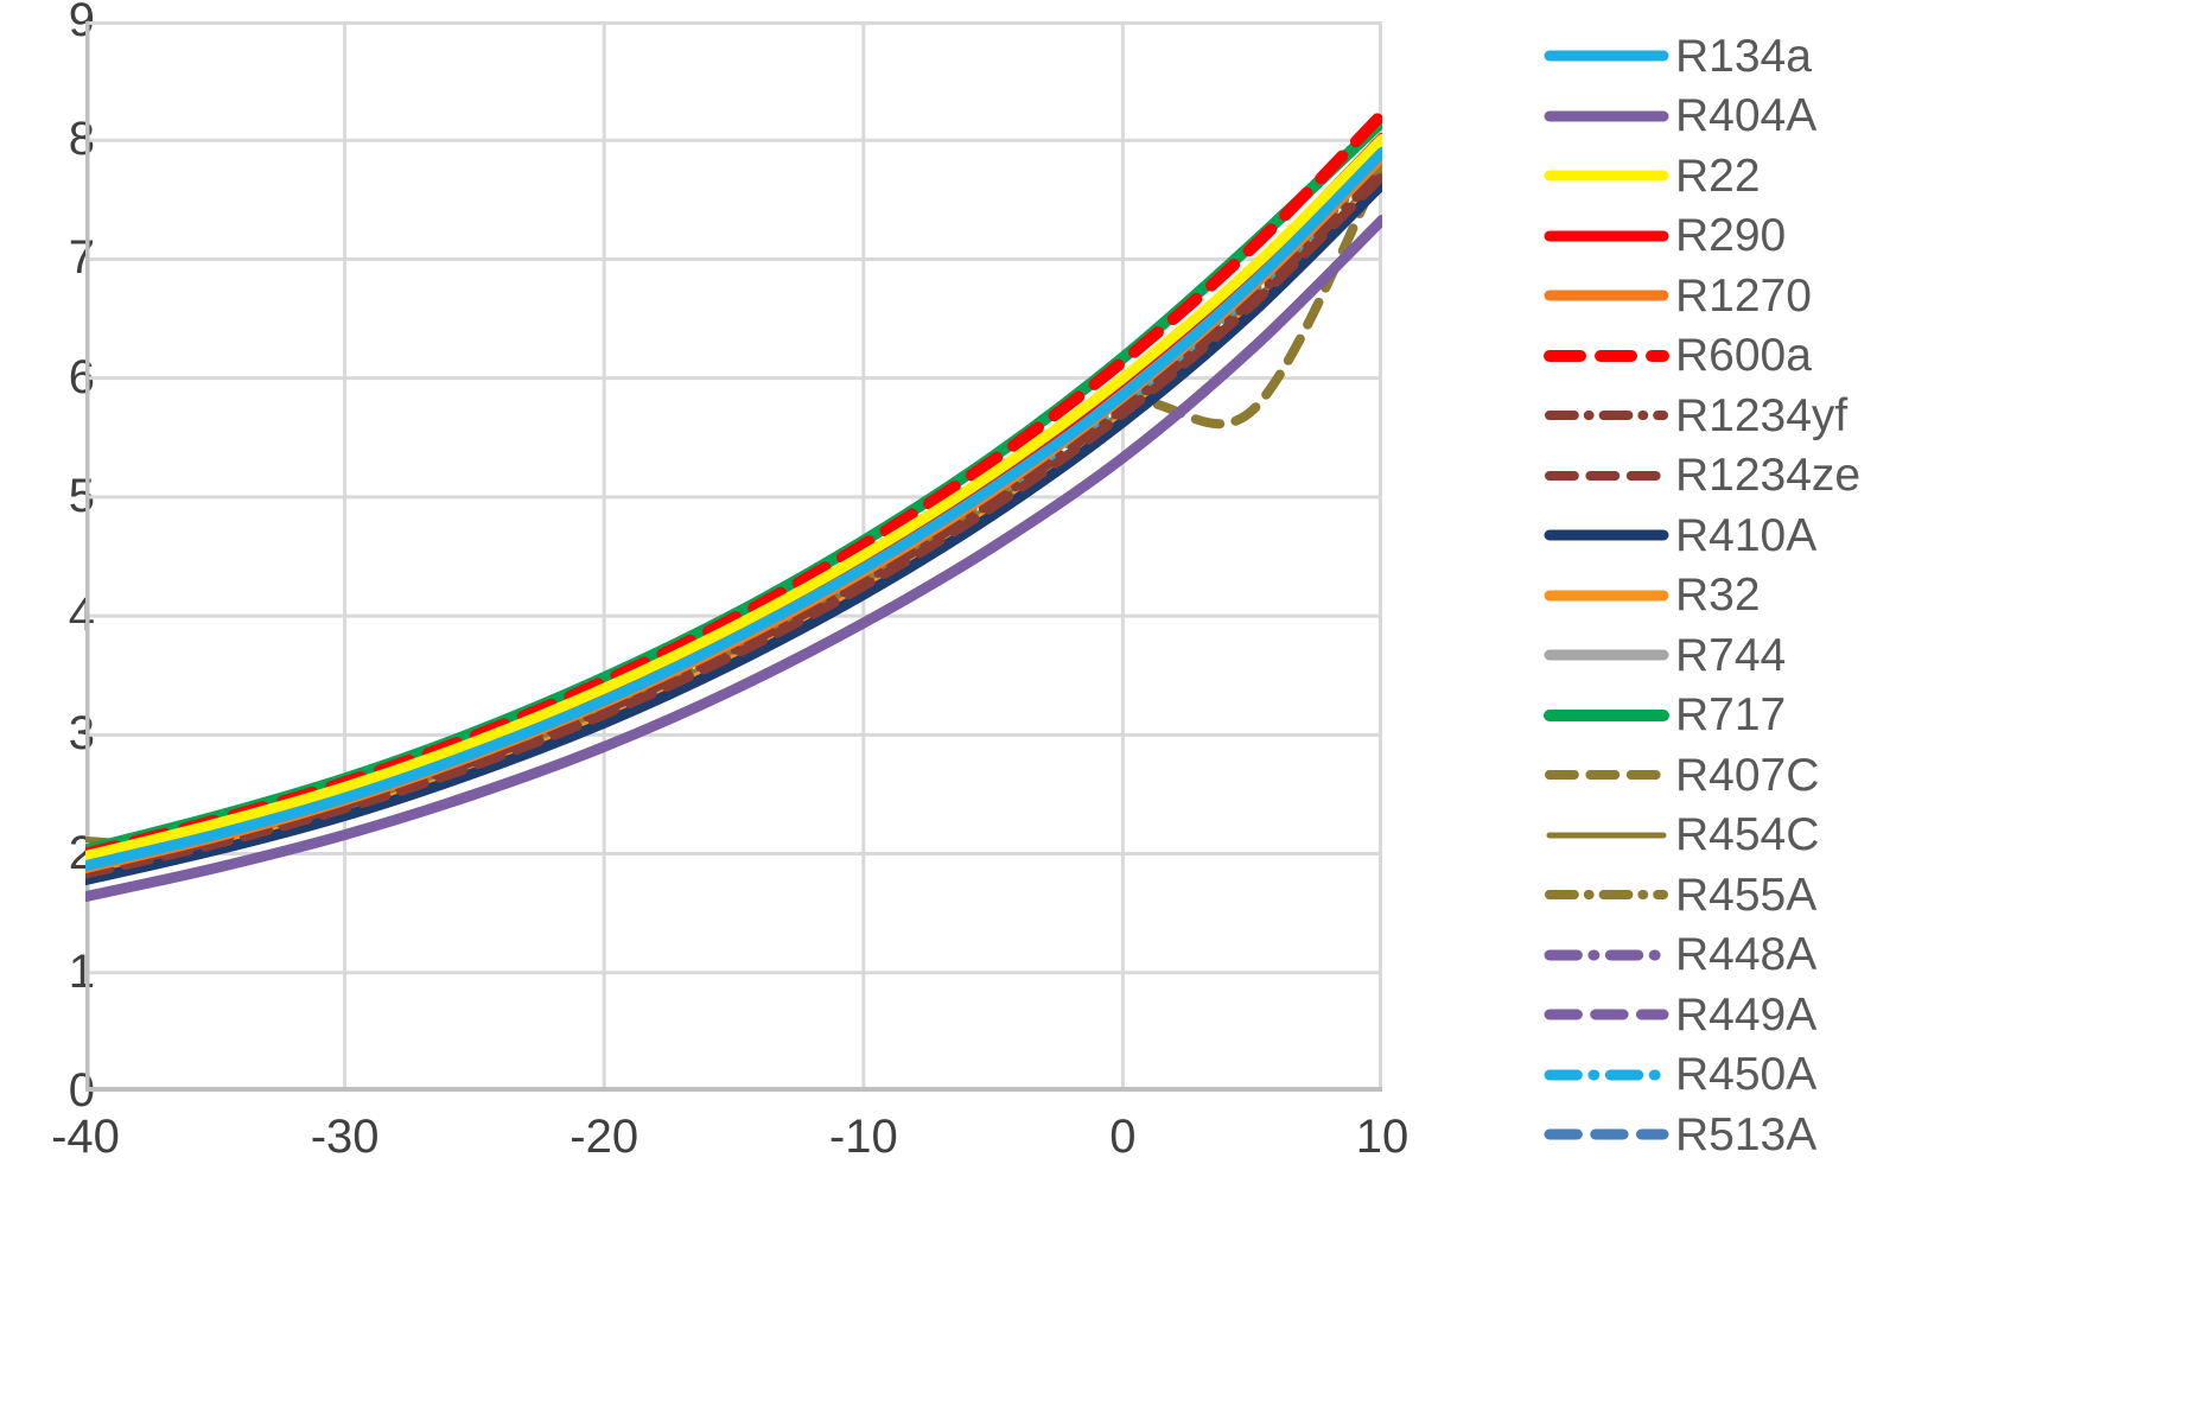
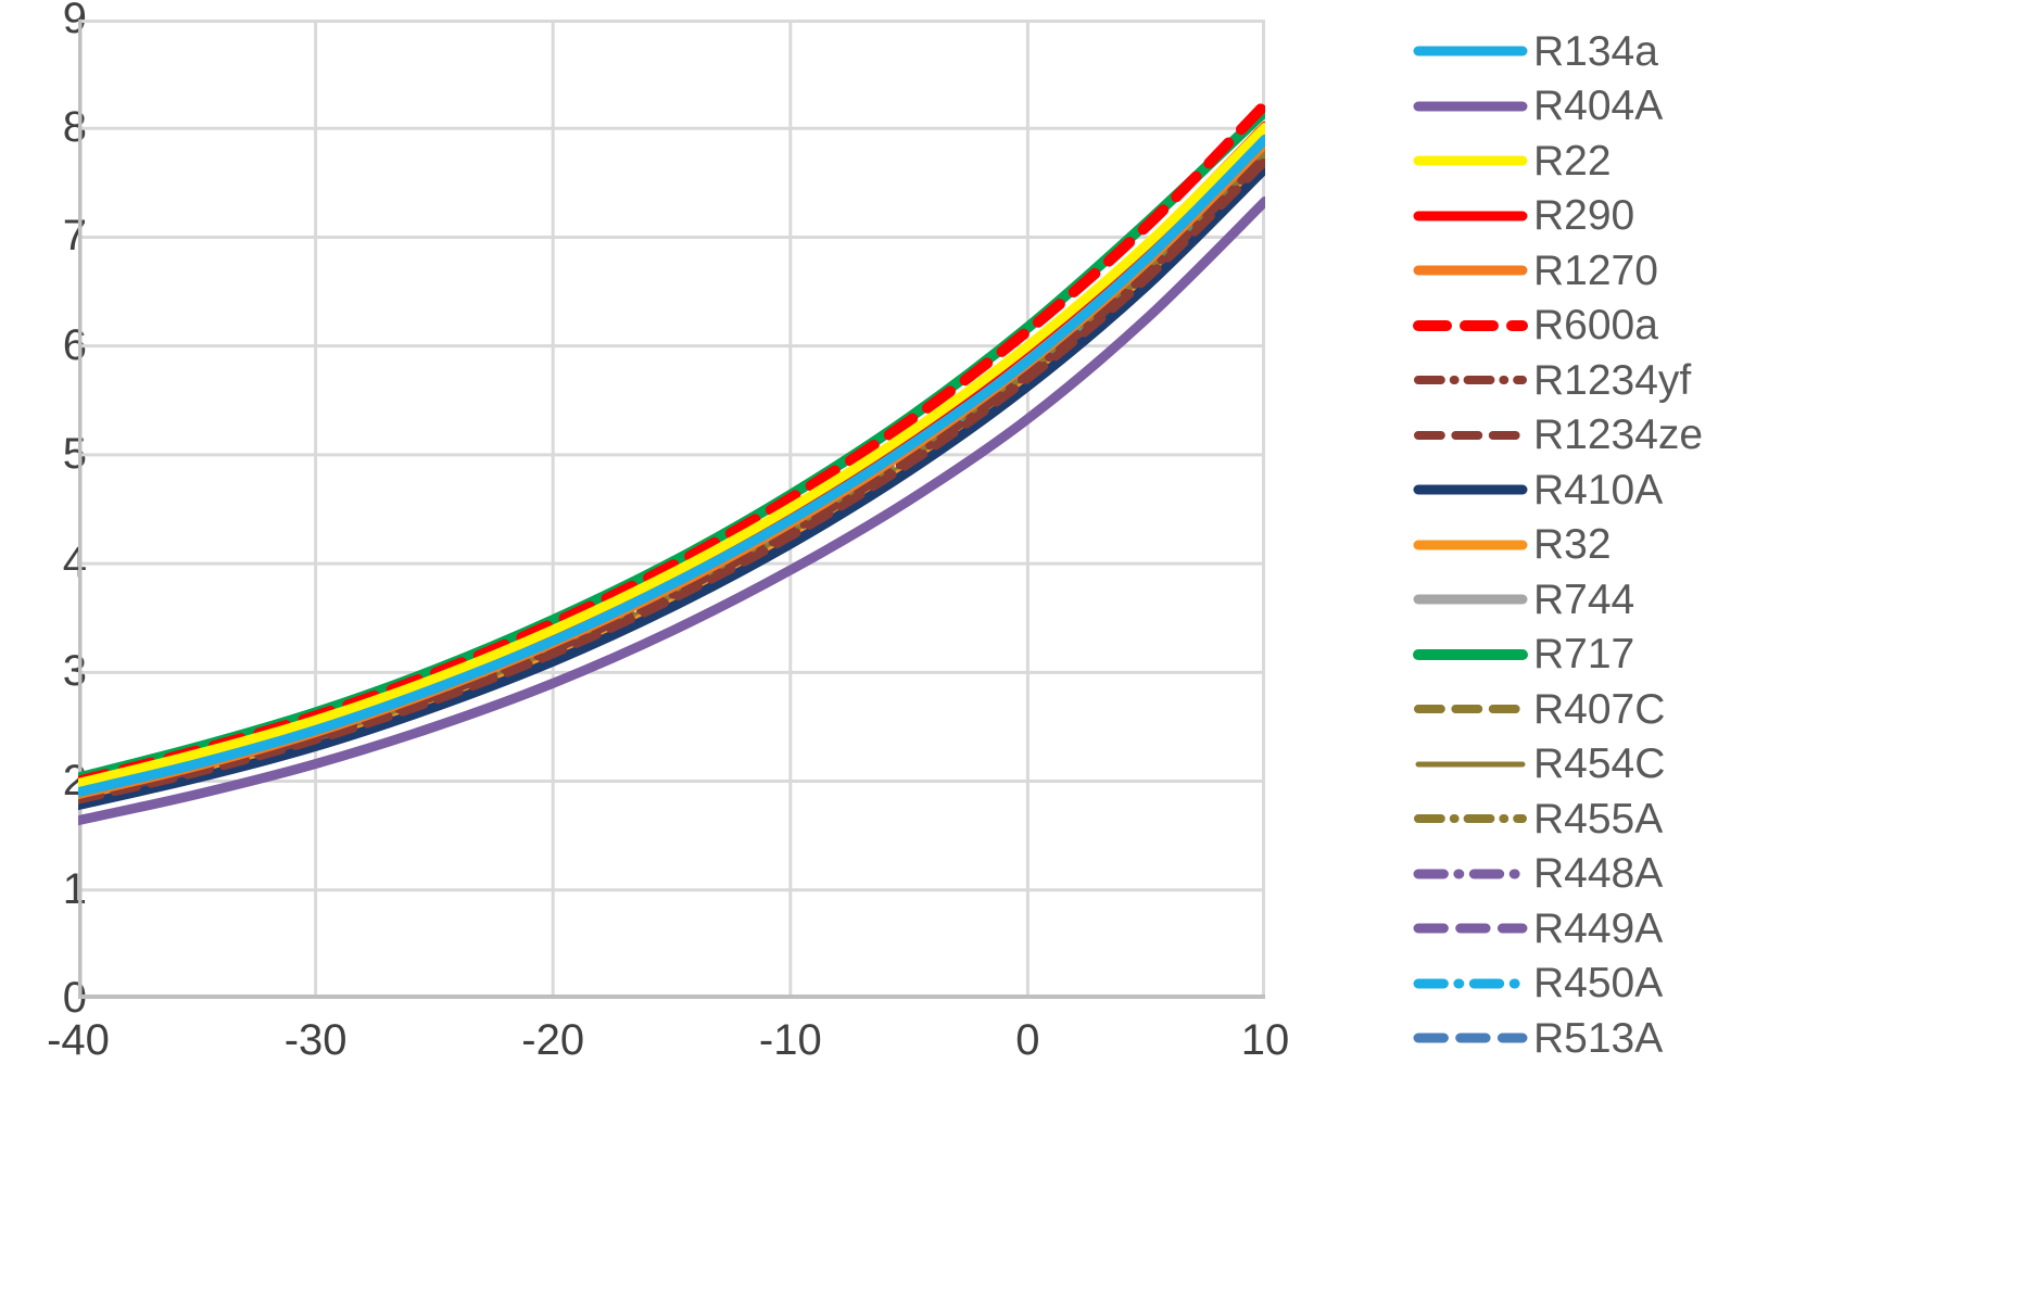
R454C/-40: 2.12 -> 1.84
R407C/5: 5.73 -> 6.71
